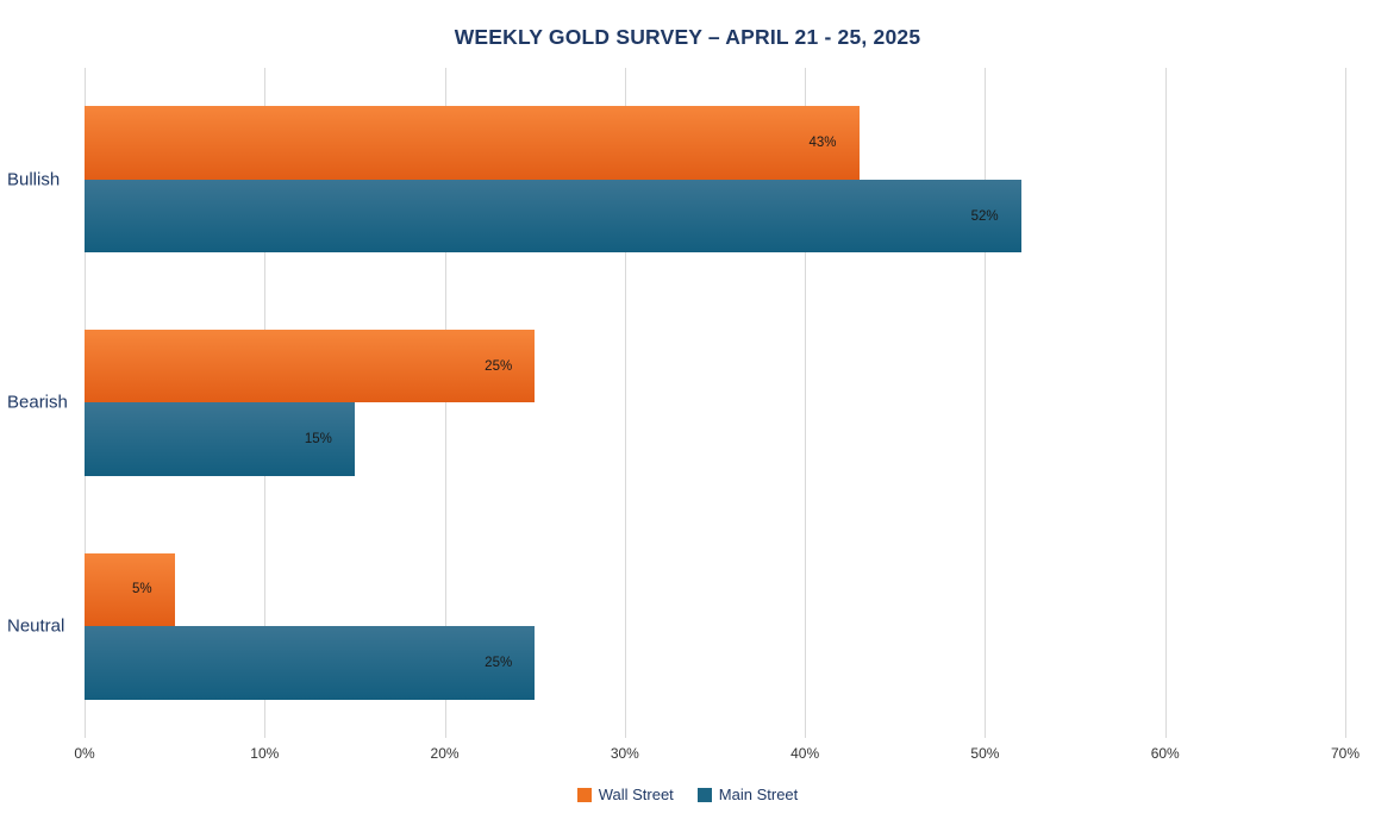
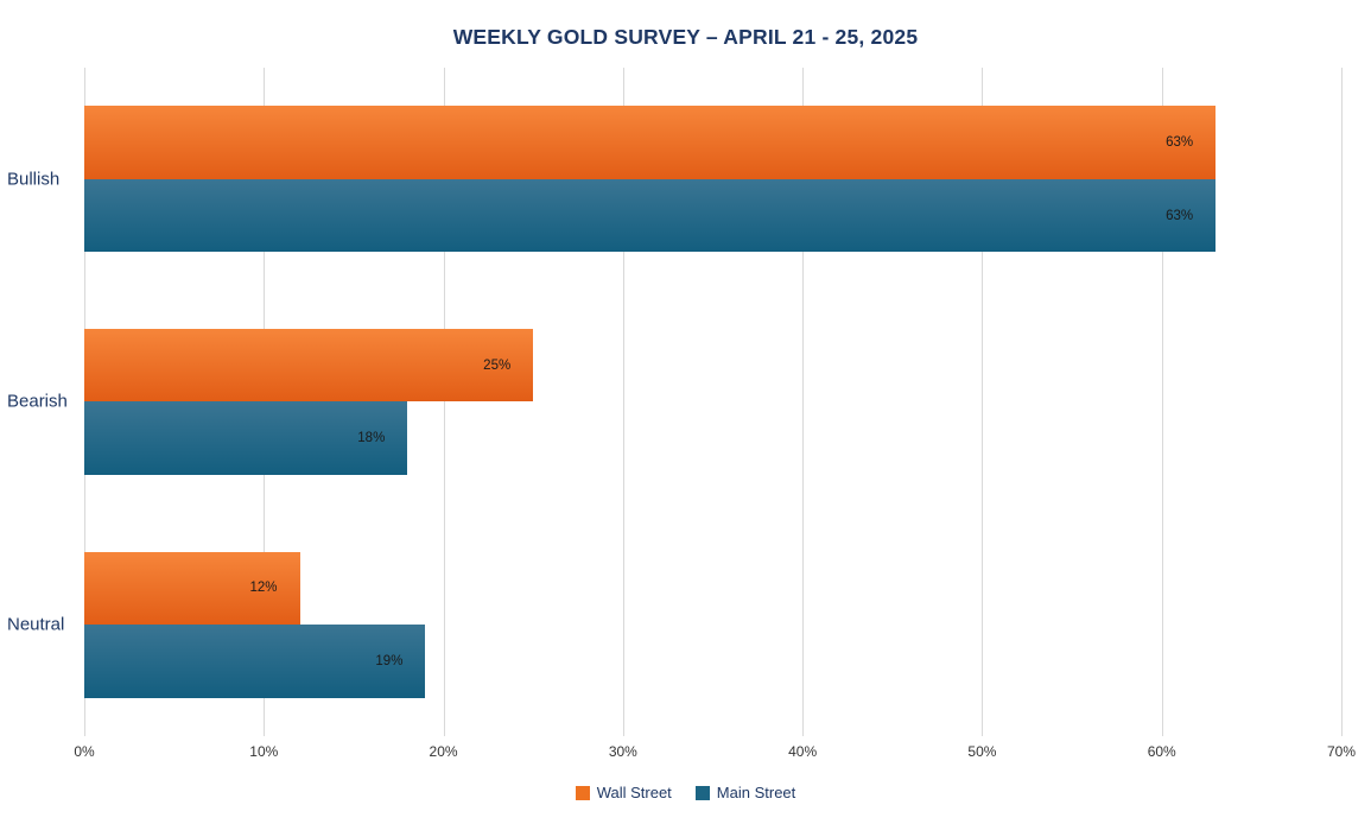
Wall Street/Bullish: 43% -> 63%
Main Street/Bullish: 52% -> 63%
Main Street/Bearish: 15% -> 18%
Wall Street/Neutral: 5% -> 12%
Main Street/Neutral: 25% -> 19%
